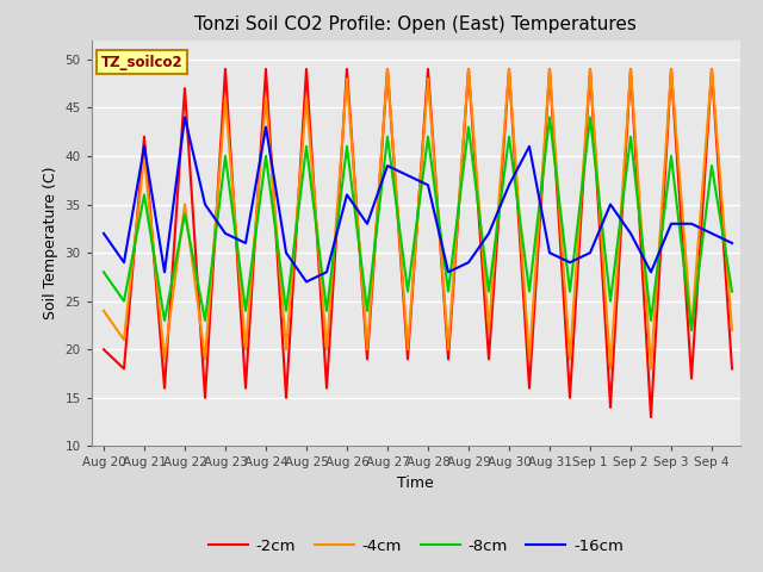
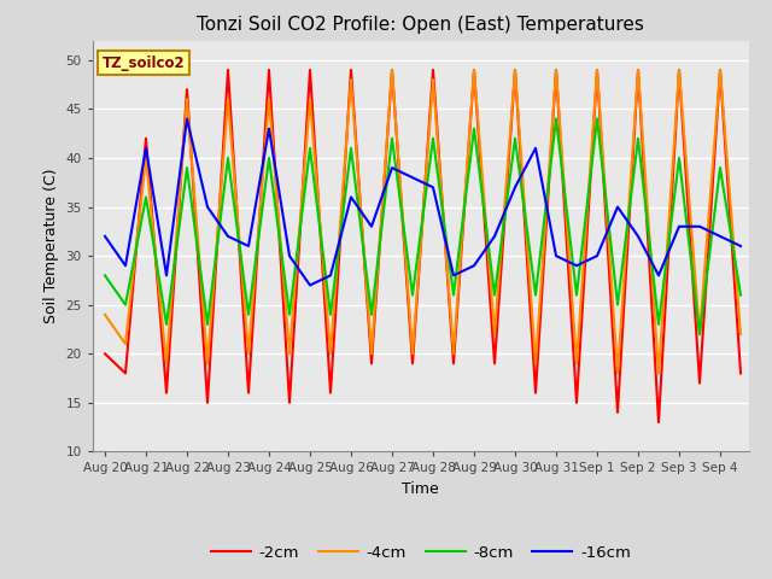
-4cm/Aug 22: 35 -> 46
-8cm/Aug 22: 34 -> 39
